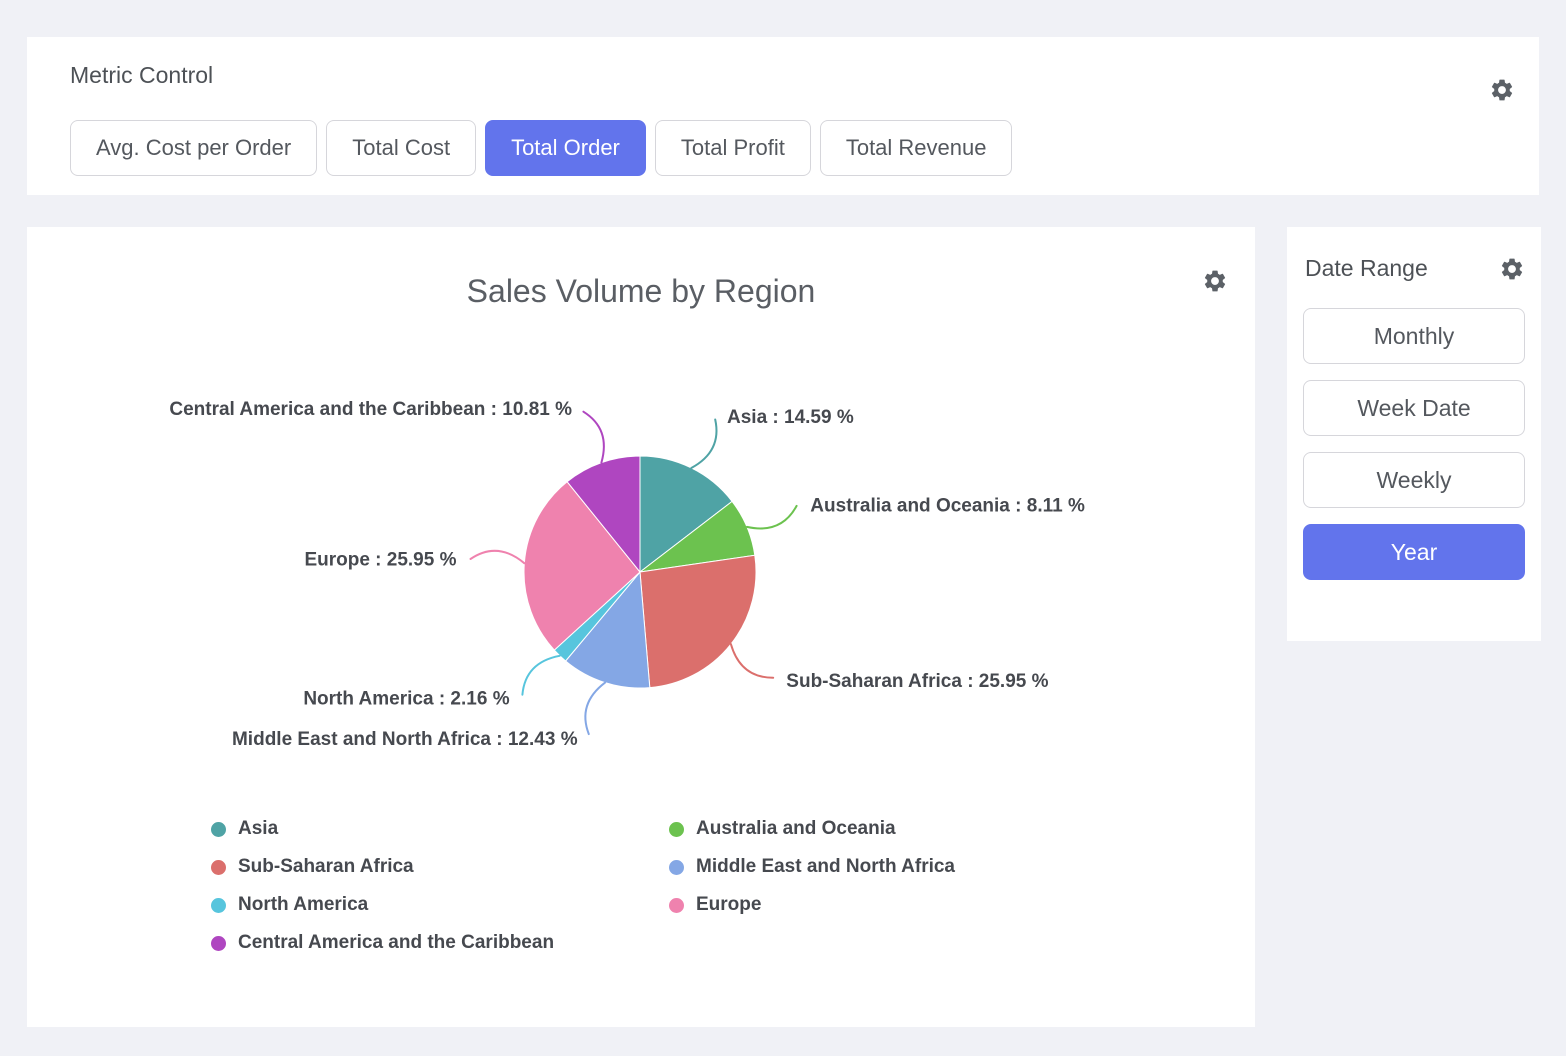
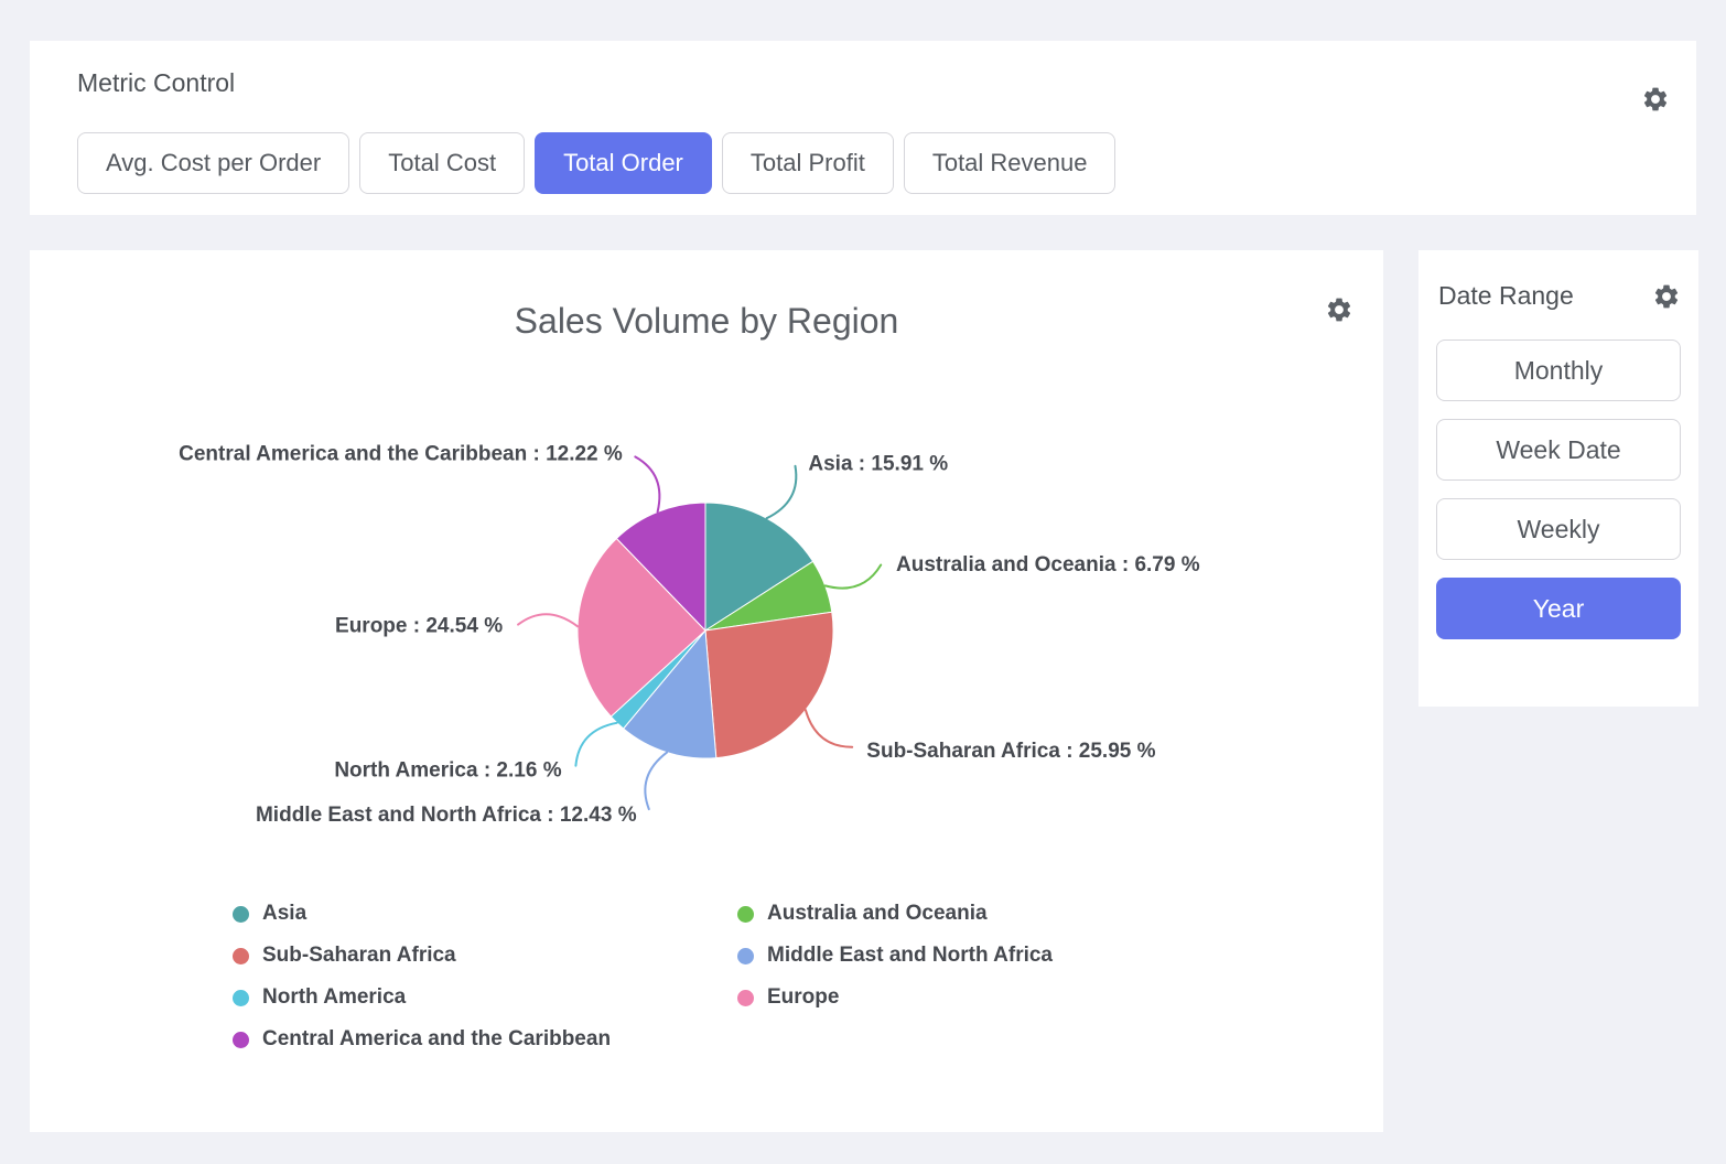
Asia: 14.59 -> 15.91
Australia and Oceania: 8.11 -> 6.79
Europe: 25.95 -> 24.54
Central America and the Caribbean: 10.81 -> 12.22
